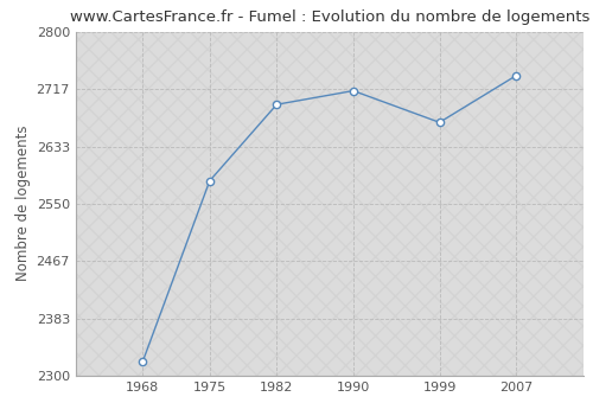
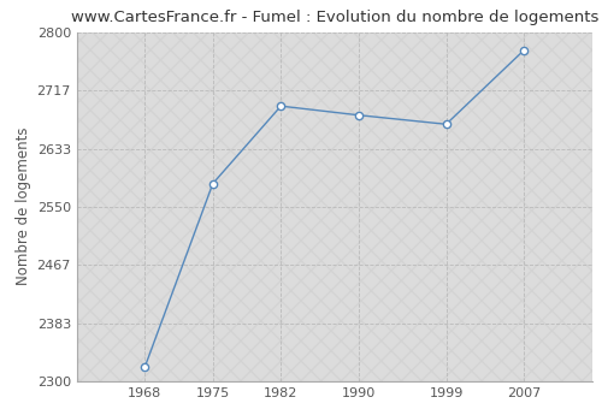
1990: 2714 -> 2681
2007: 2736 -> 2774
